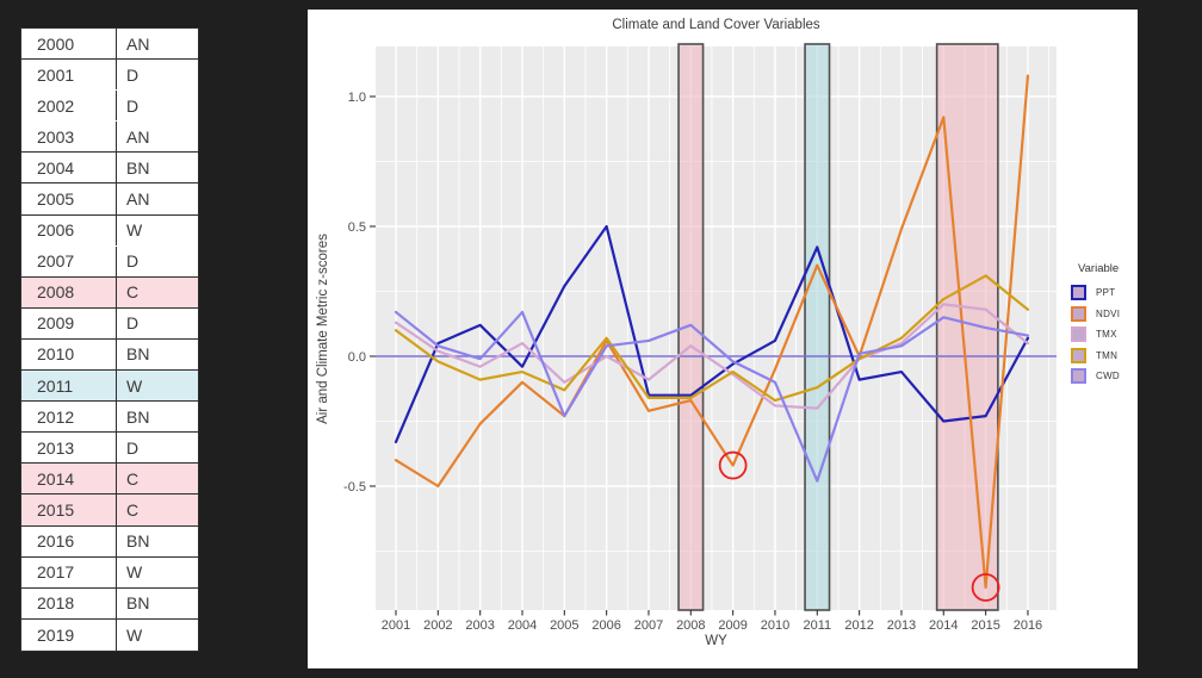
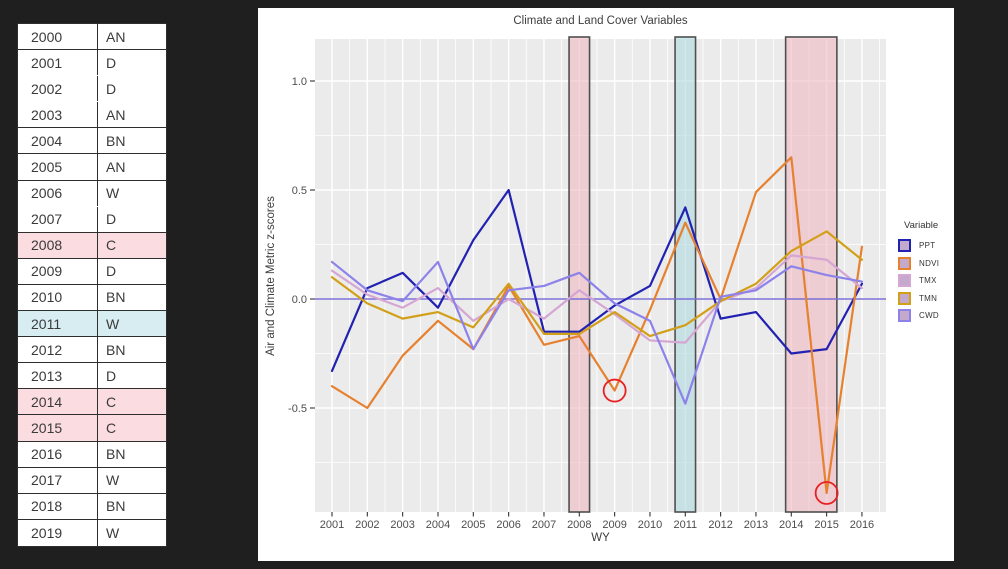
NDVI/2014: 0.92 -> 0.65
NDVI/2016: 1.08 -> 0.24
